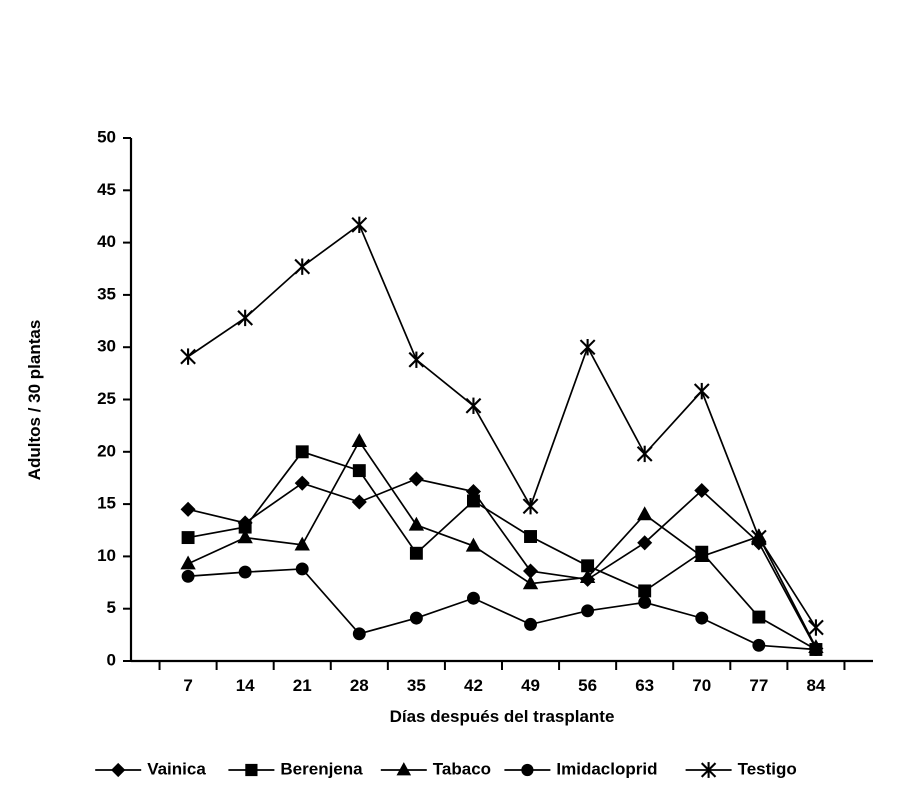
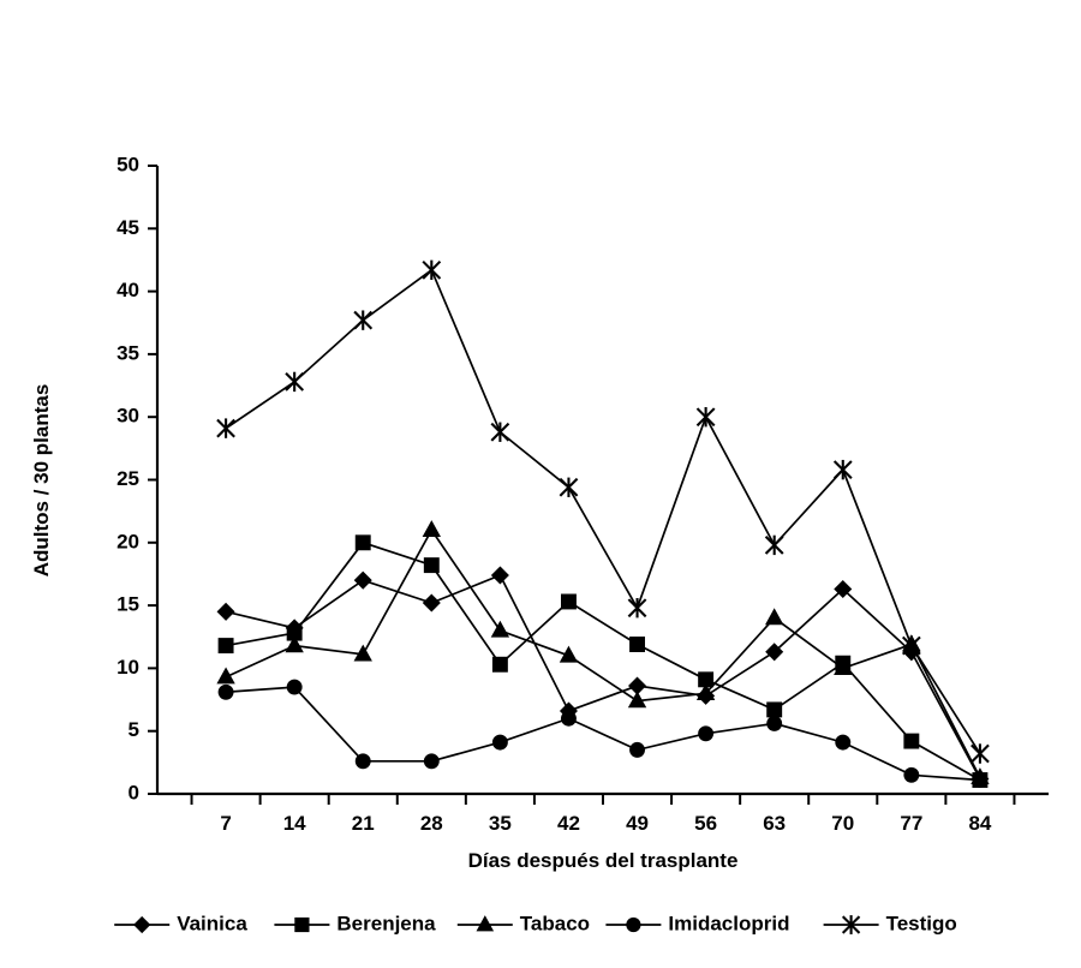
Imidacloprid/21: 8.8 -> 2.6
Vainica/42: 16.2 -> 6.6
